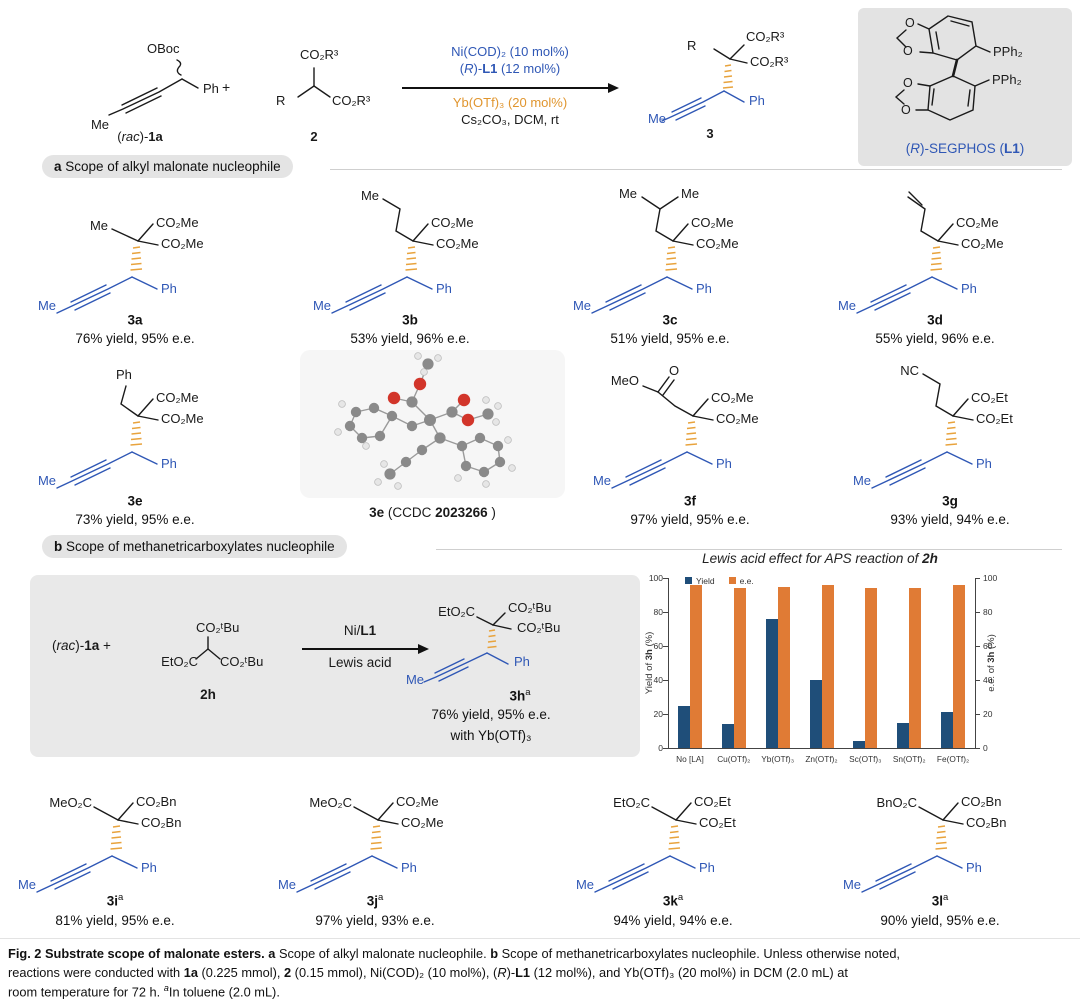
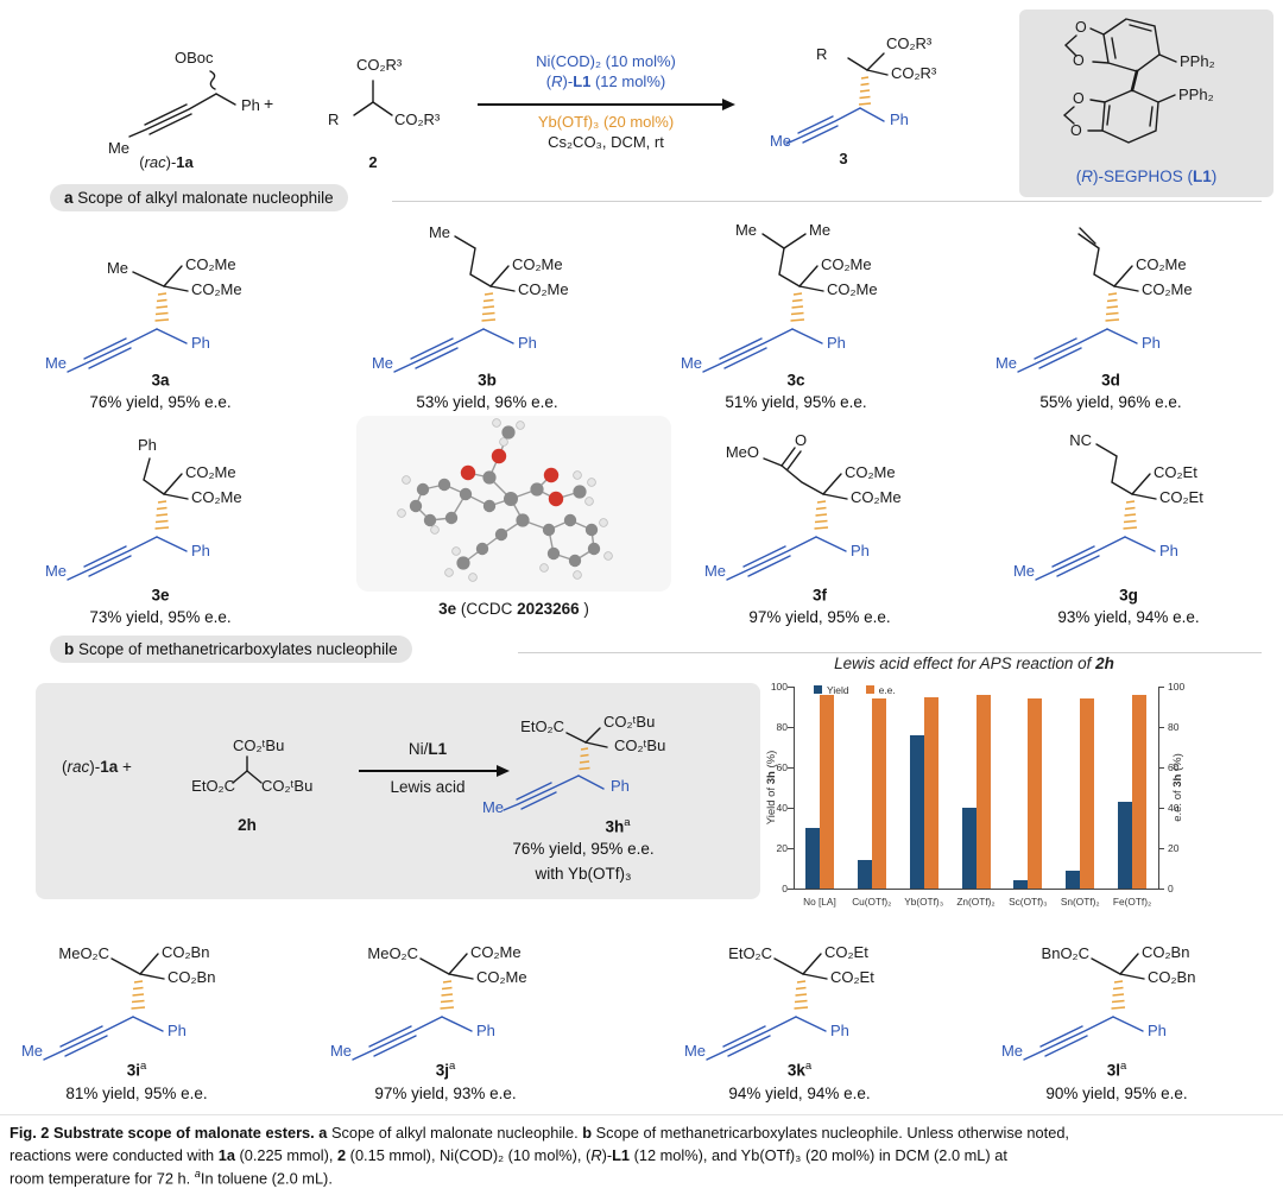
Yield/No [LA]: 25 -> 30
Yield/Sn(OTf)₂: 15 -> 9
Yield/Fe(OTf)₂: 21 -> 43
